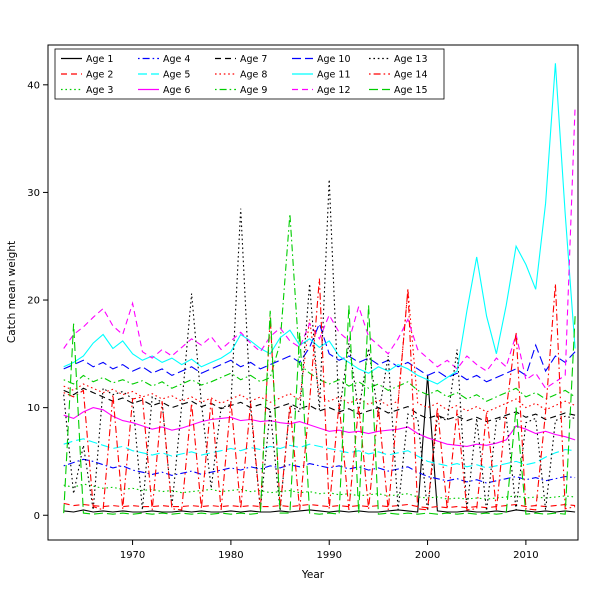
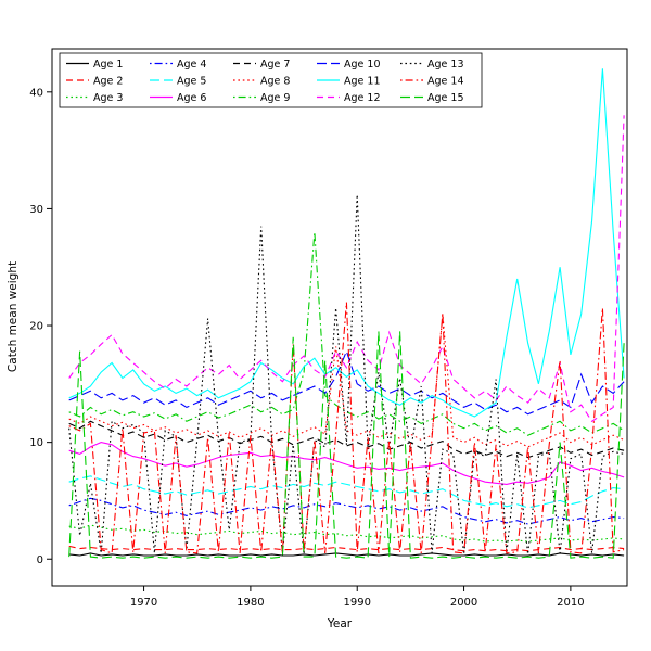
Age 12/1970: 19.7 -> 16.0
Age 1/2000: 13.0 -> 0.3
Age 11/2010: 23.3 -> 17.5
